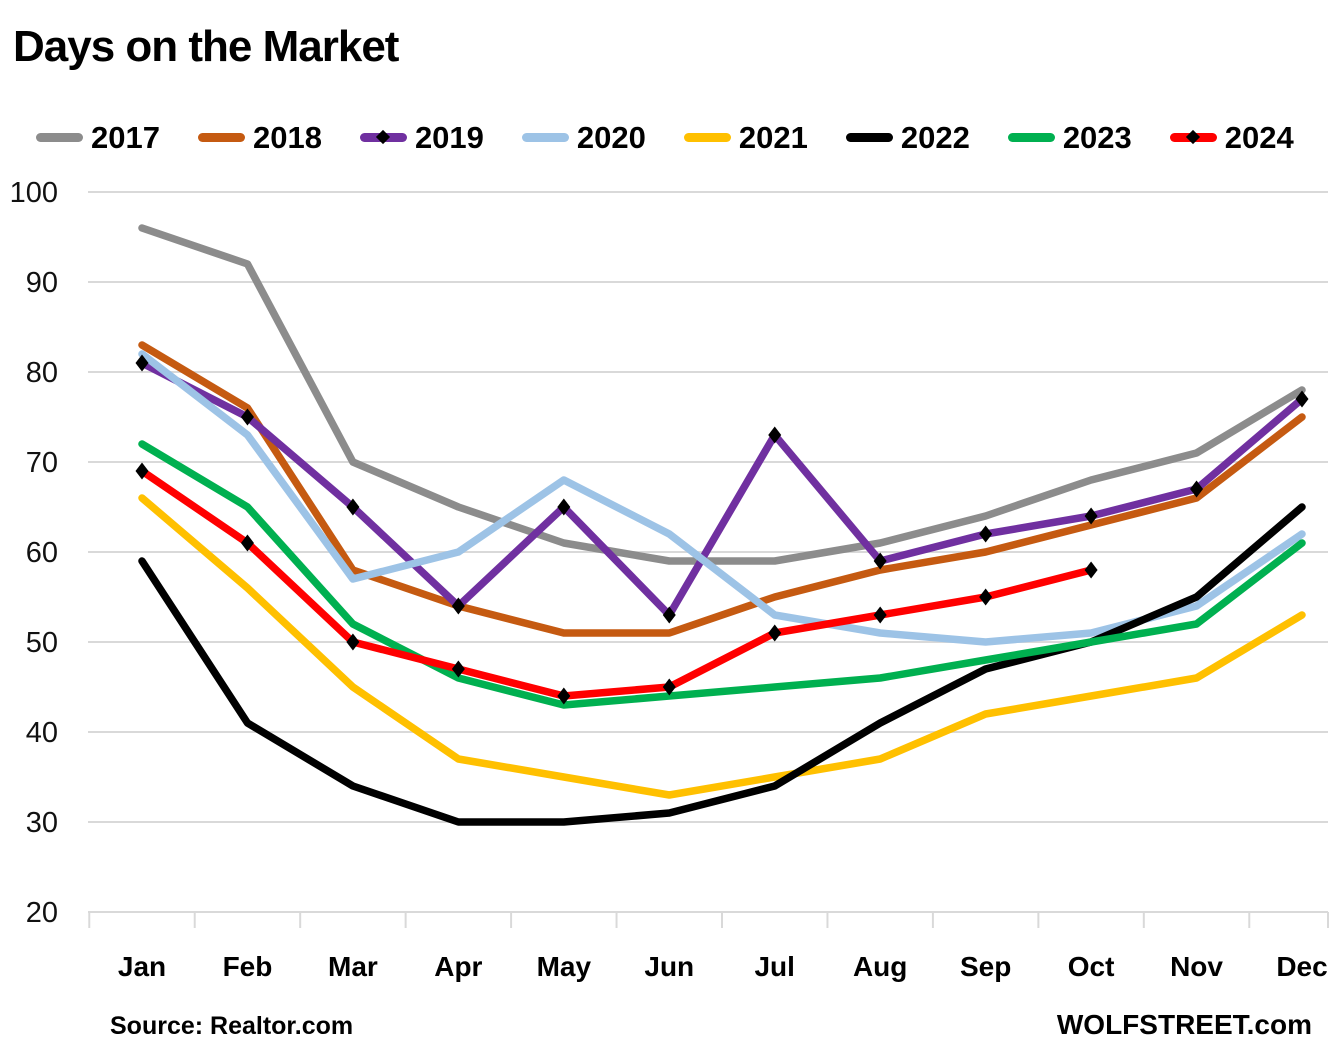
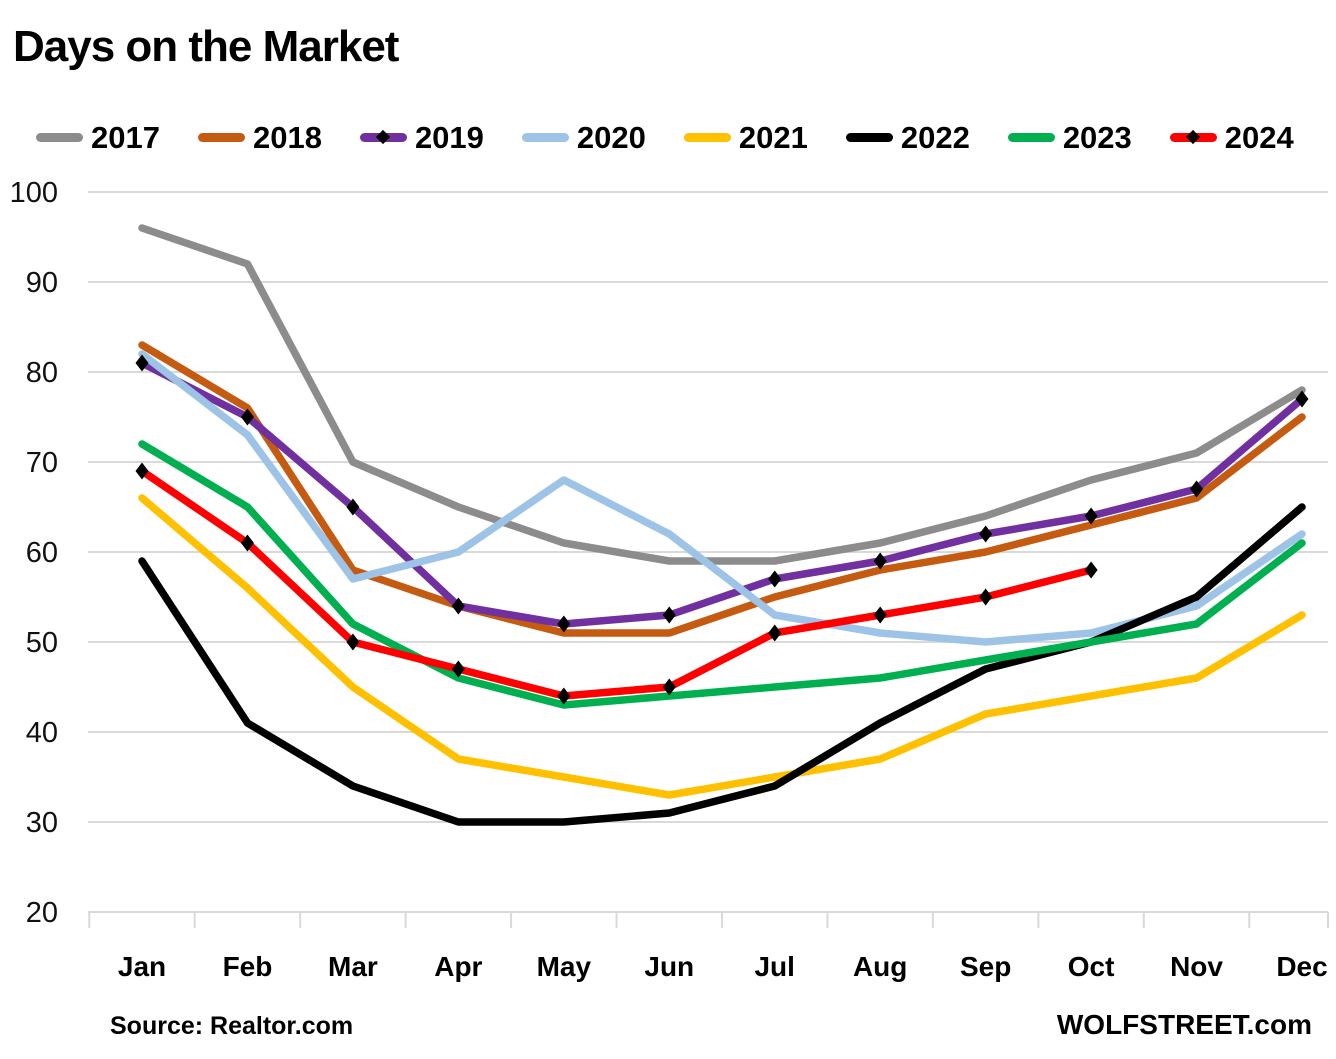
2019/May: 65 -> 52
2019/Jul: 73 -> 57
